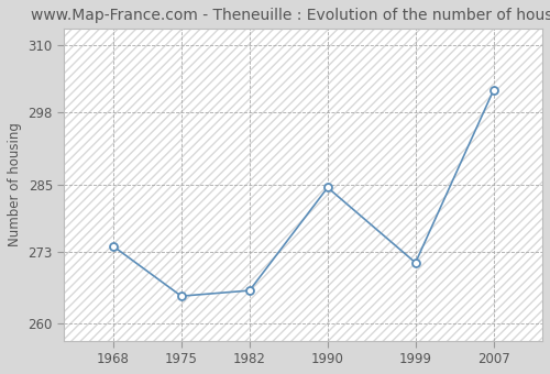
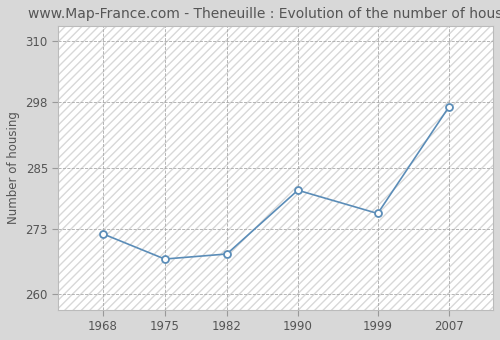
1968: 274.0 -> 272.0
1975: 265.0 -> 267.0
1982: 266.0 -> 268.0
1990: 284.5 -> 280.6
1999: 271.0 -> 276.0
2007: 302.0 -> 297.0
